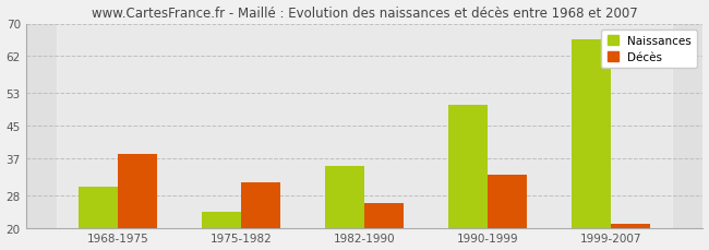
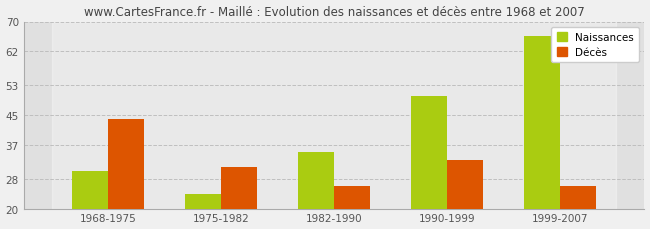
Décès/1968-1975: 38 -> 44
Décès/1999-2007: 21 -> 26
